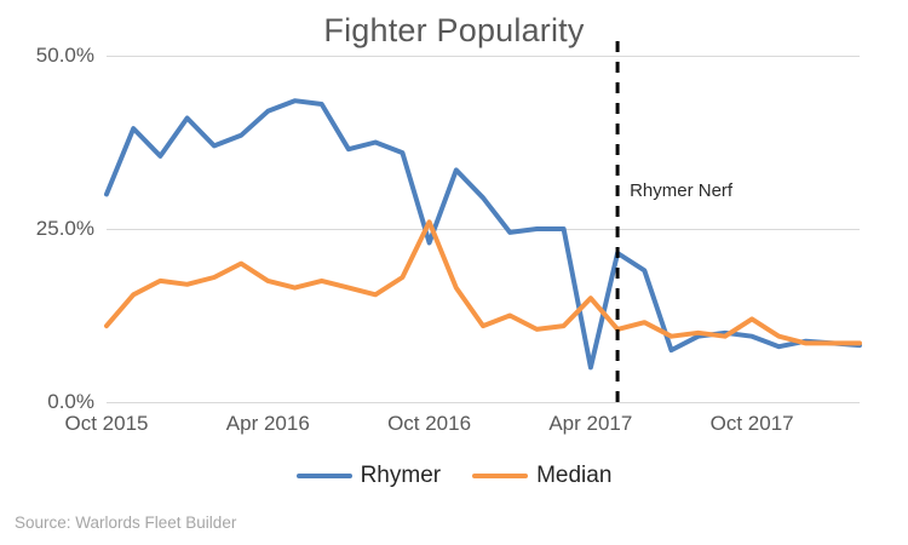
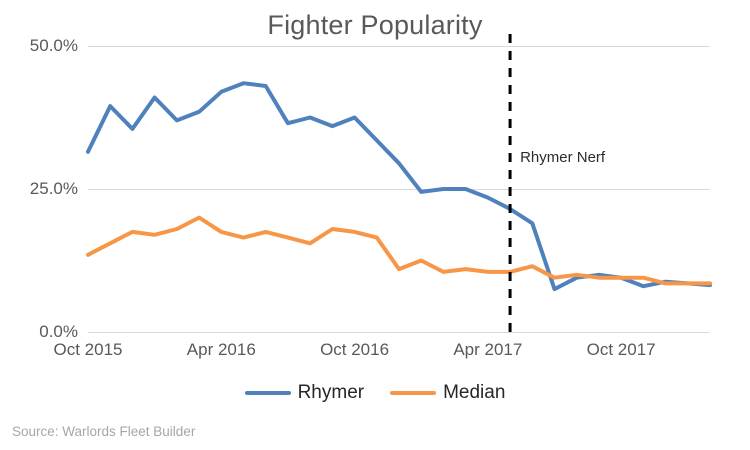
Rhymer/Oct 2015: 30% -> 32%
Median/Oct 2015: 11% -> 14%
Rhymer/Oct 2016: 23% -> 38%
Median/Oct 2016: 26% -> 18%
Rhymer/Apr 2017: 5% -> 24%
Median/Apr 2017: 15% -> 10%
Median/Oct 2017: 12% -> 10%
